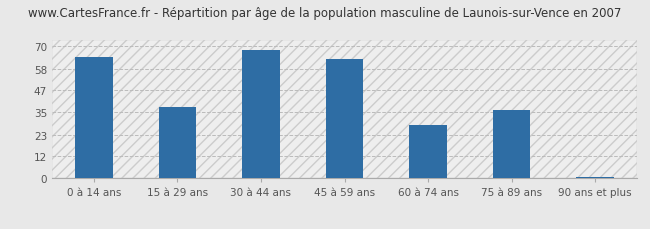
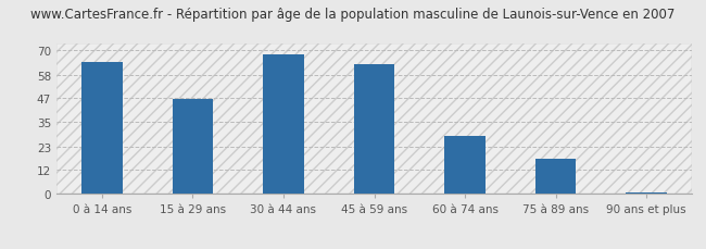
15 à 29 ans: 38 -> 46
75 à 89 ans: 36 -> 17
